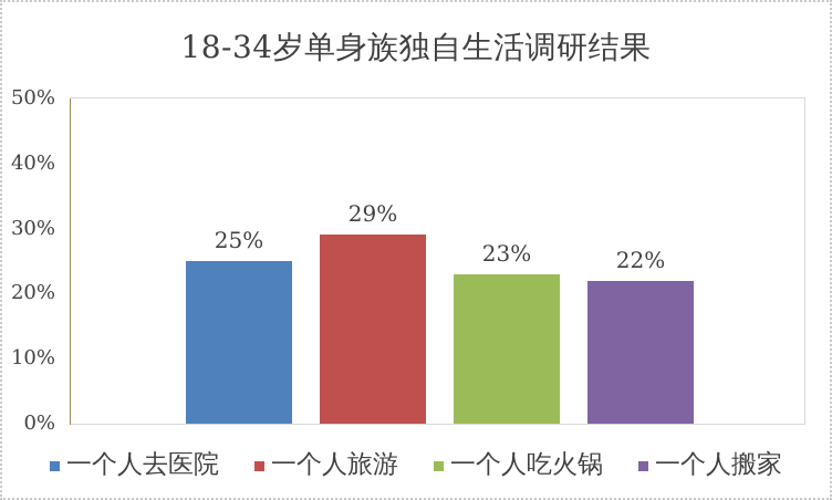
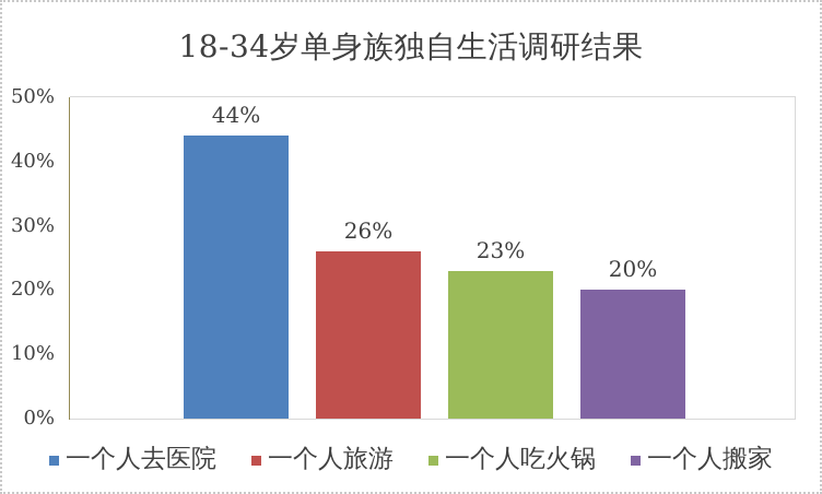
一个人去医院: 25% -> 44%
一个人旅游: 29% -> 26%
一个人搬家: 22% -> 20%
